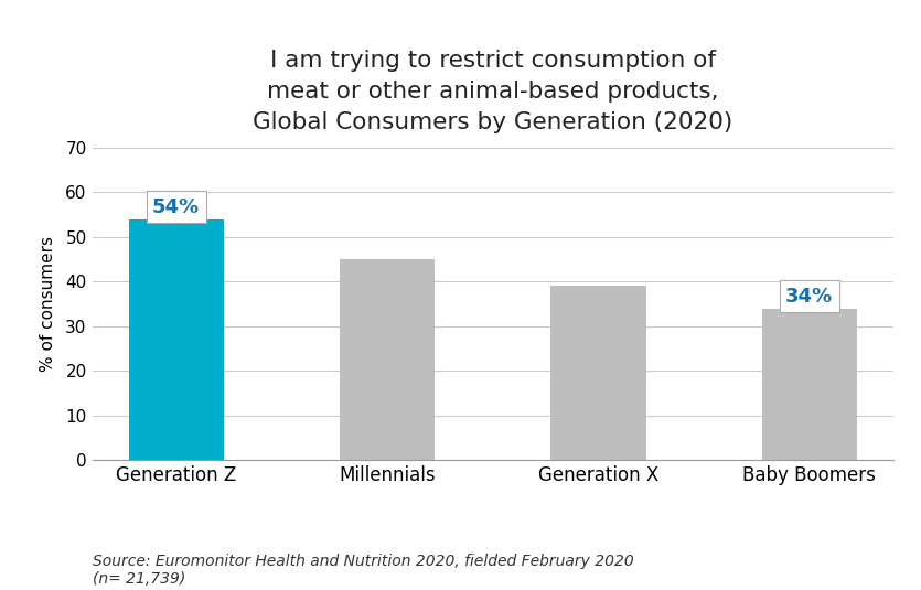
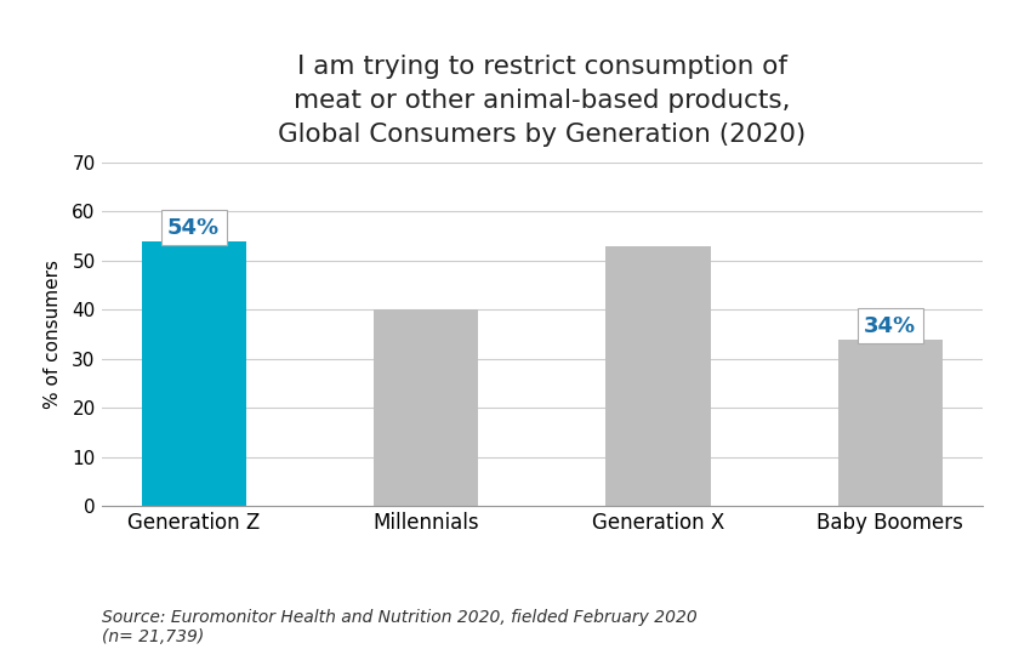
Millennials: 45 -> 40
Generation X: 39 -> 53
